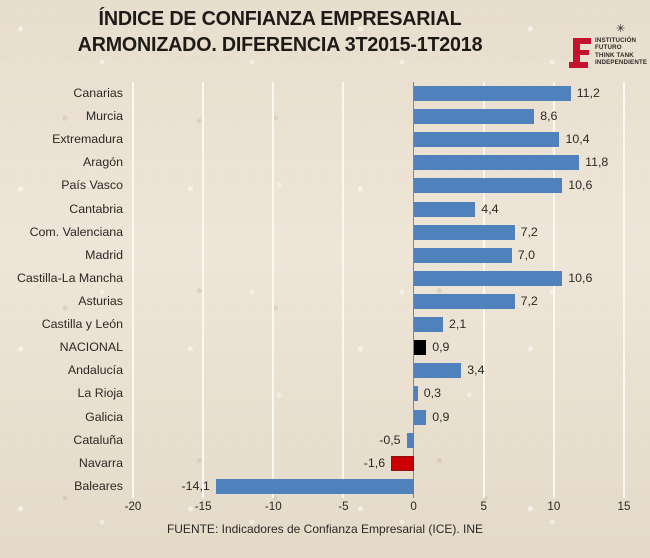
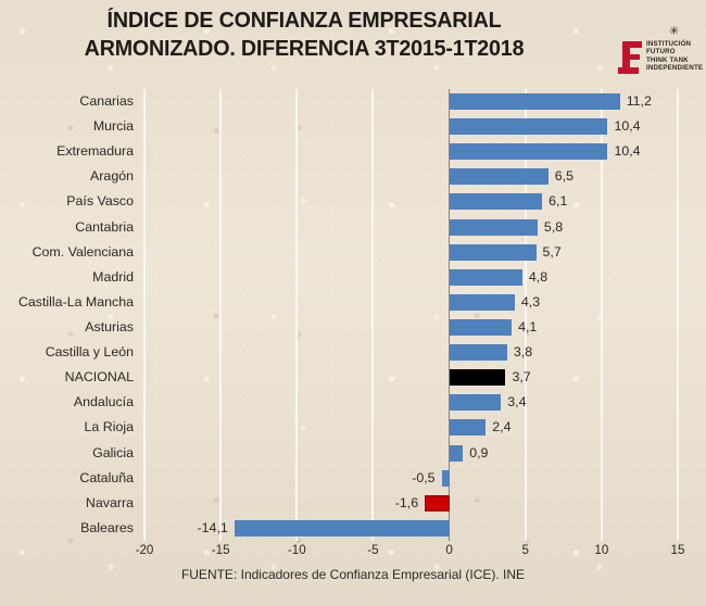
Murcia: 8,6 -> 10,4
Aragón: 11,8 -> 6,5
País Vasco: 10,6 -> 6,1
Cantabria: 4,4 -> 5,8
Com. Valenciana: 7,2 -> 5,7
Madrid: 7,0 -> 4,8
Castilla-La Mancha: 10,6 -> 4,3
Asturias: 7,2 -> 4,1
Castilla y León: 2,1 -> 3,8
NACIONAL: 0,9 -> 3,7
La Rioja: 0,3 -> 2,4
